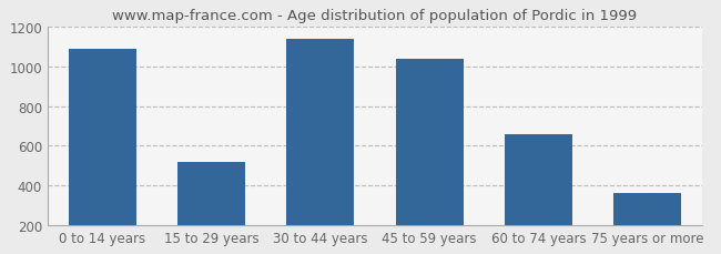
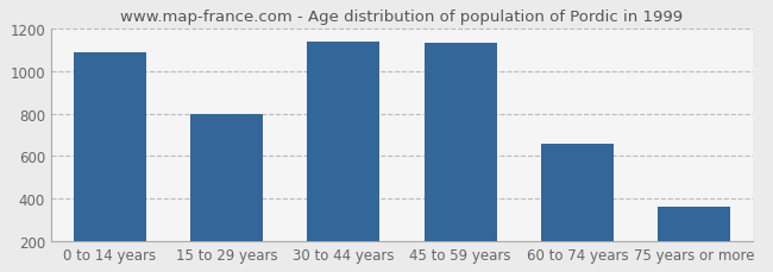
15 to 29 years: 520 -> 800
45 to 59 years: 1040 -> 1140
